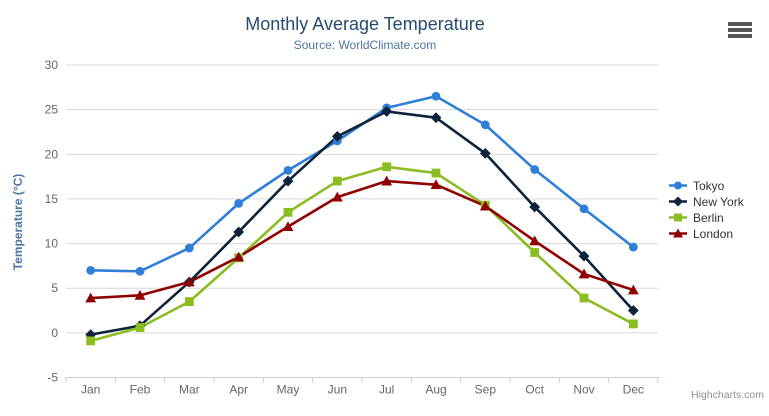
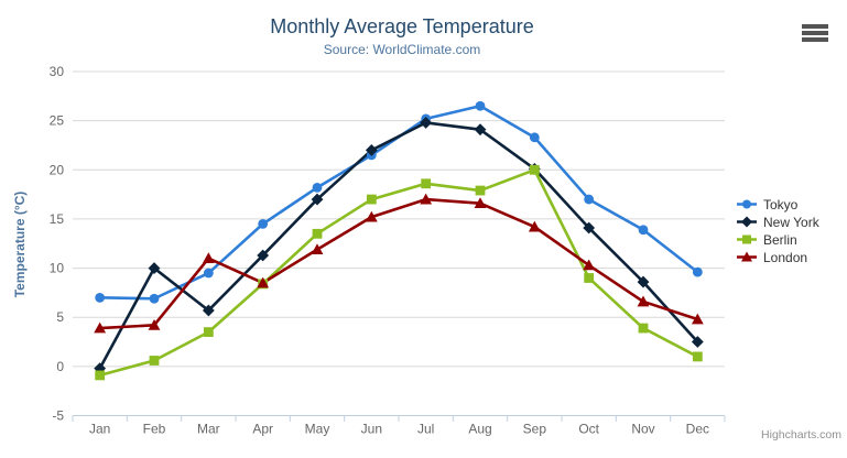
New York/Feb: 1 -> 10
London/Mar: 6 -> 11
Berlin/Sep: 14 -> 20
Tokyo/Oct: 18 -> 17
